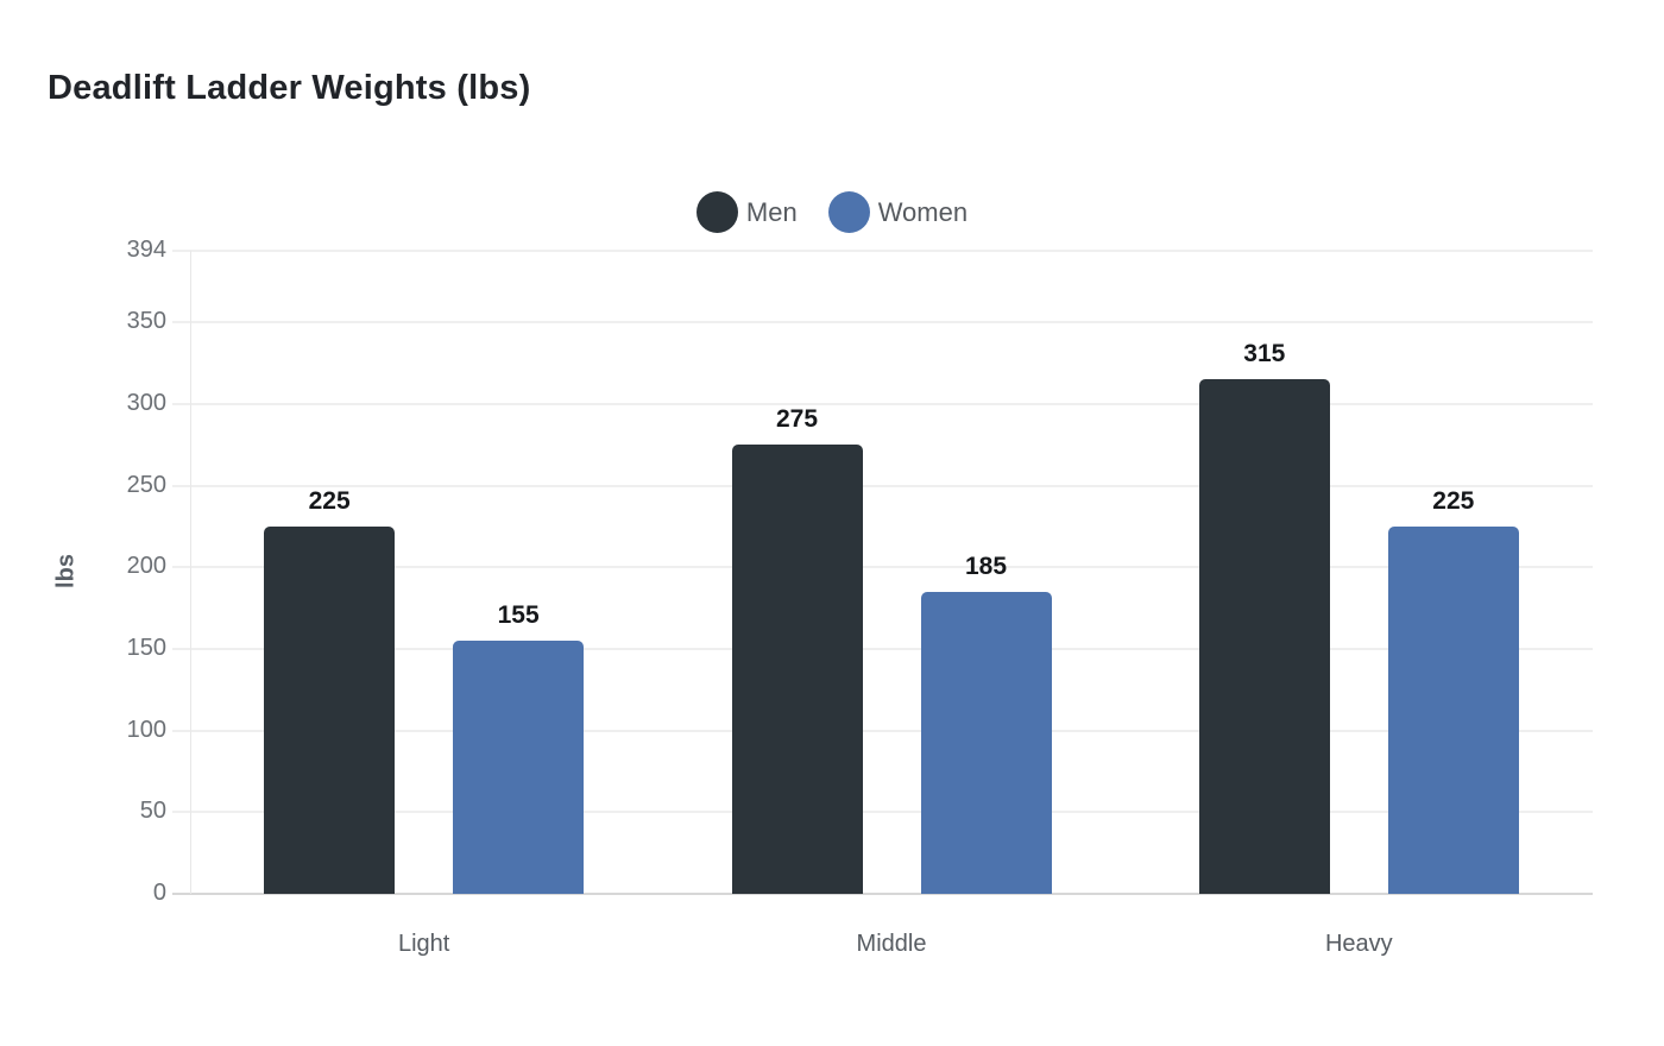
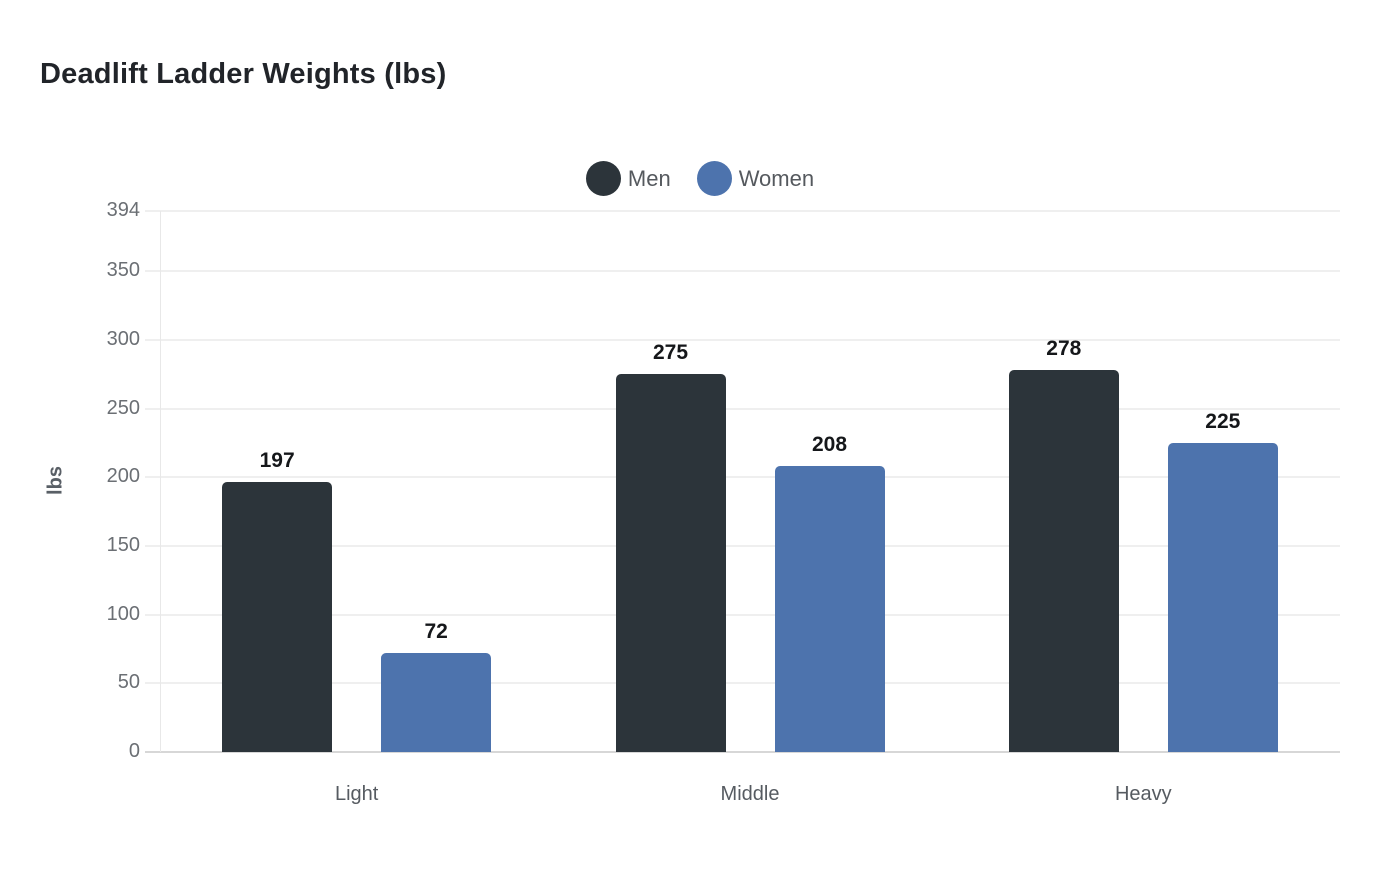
Men/Light: 225 -> 197
Women/Light: 155 -> 72
Women/Middle: 185 -> 208
Men/Heavy: 315 -> 278
